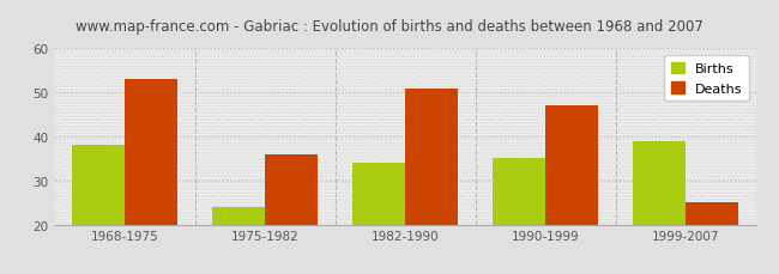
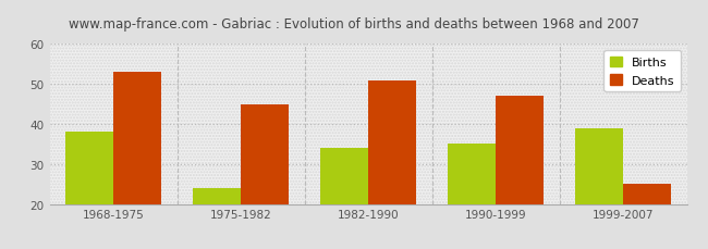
Deaths/1975-1982: 36 -> 45
